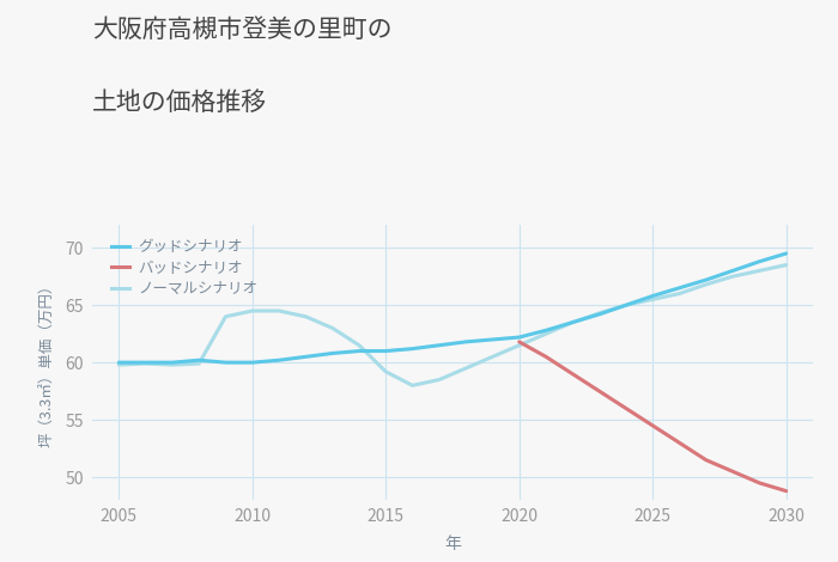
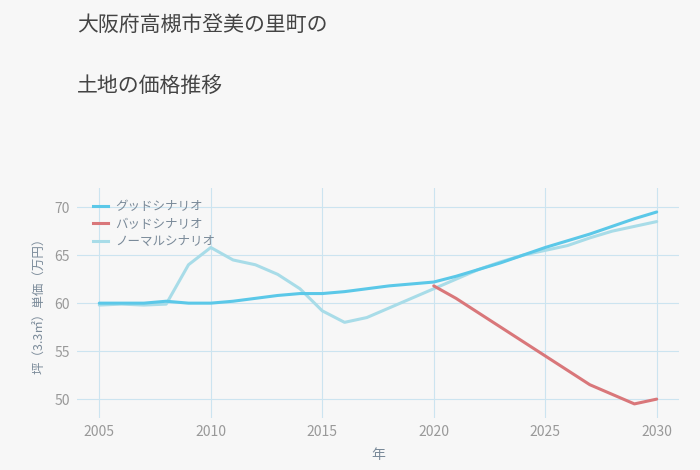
ノーマルシナリオ/2010: 64.5 -> 65.8
バッドシナリオ/2030: 48.8 -> 50.0
